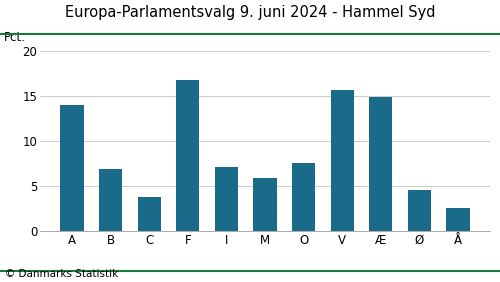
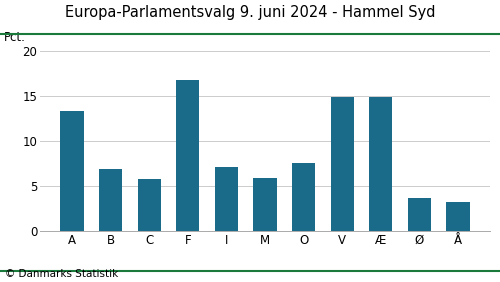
A: 14.0 -> 13.3
C: 3.8 -> 5.8
V: 15.6 -> 14.9
Ø: 4.6 -> 3.7
Å: 2.6 -> 3.2
